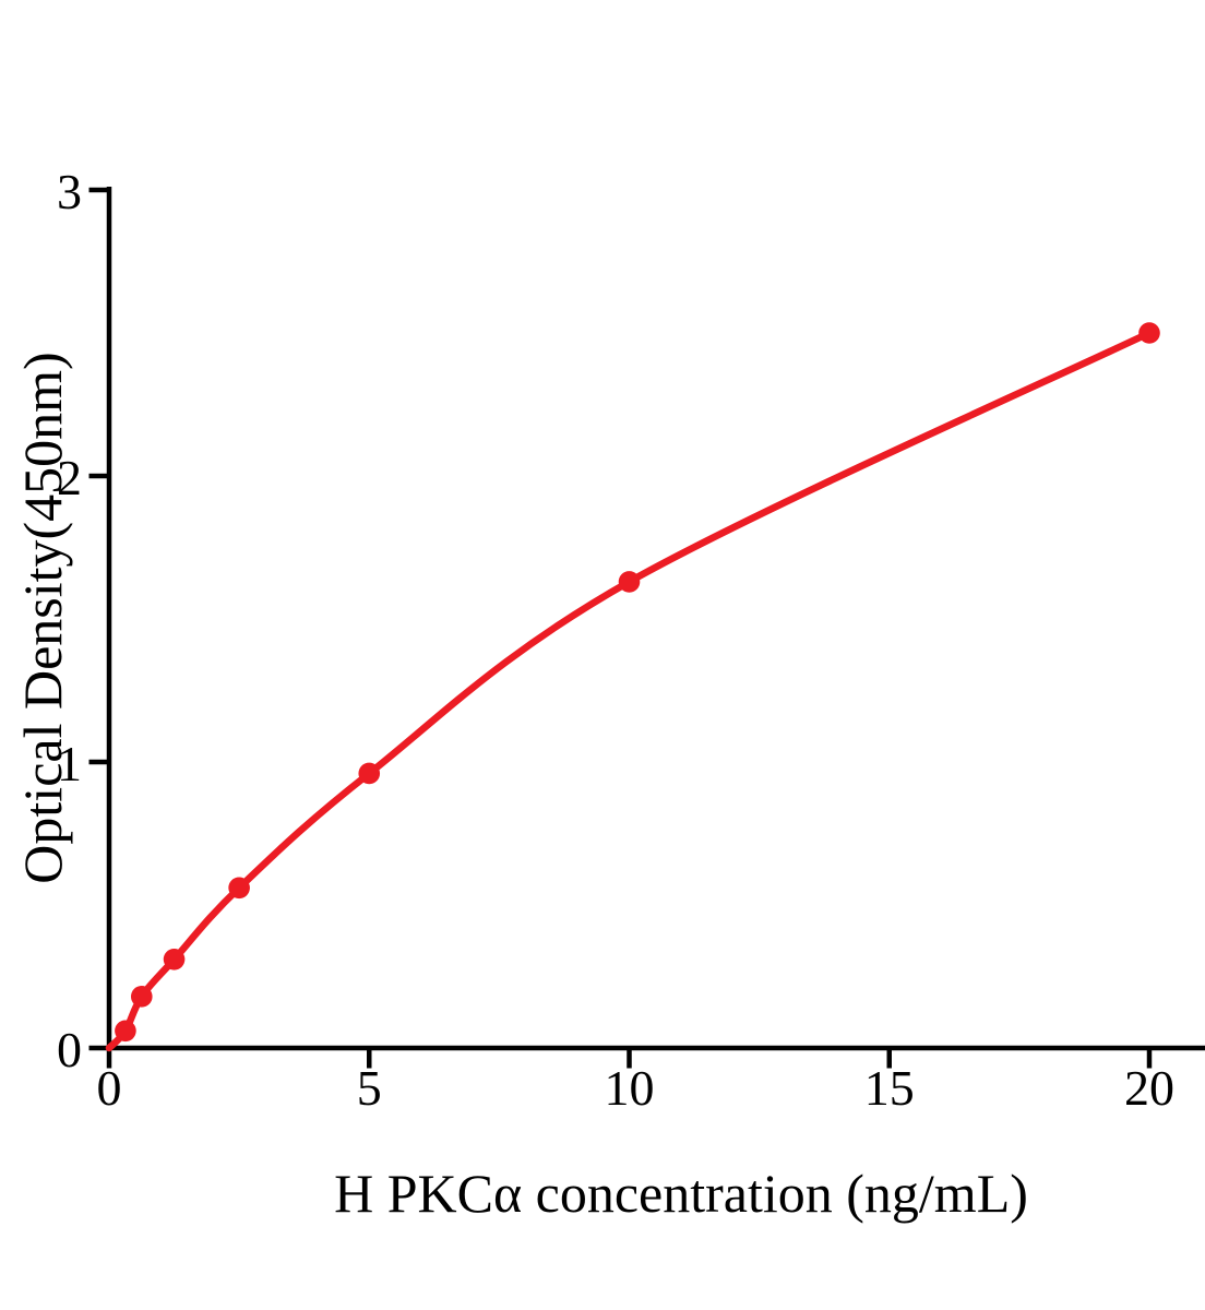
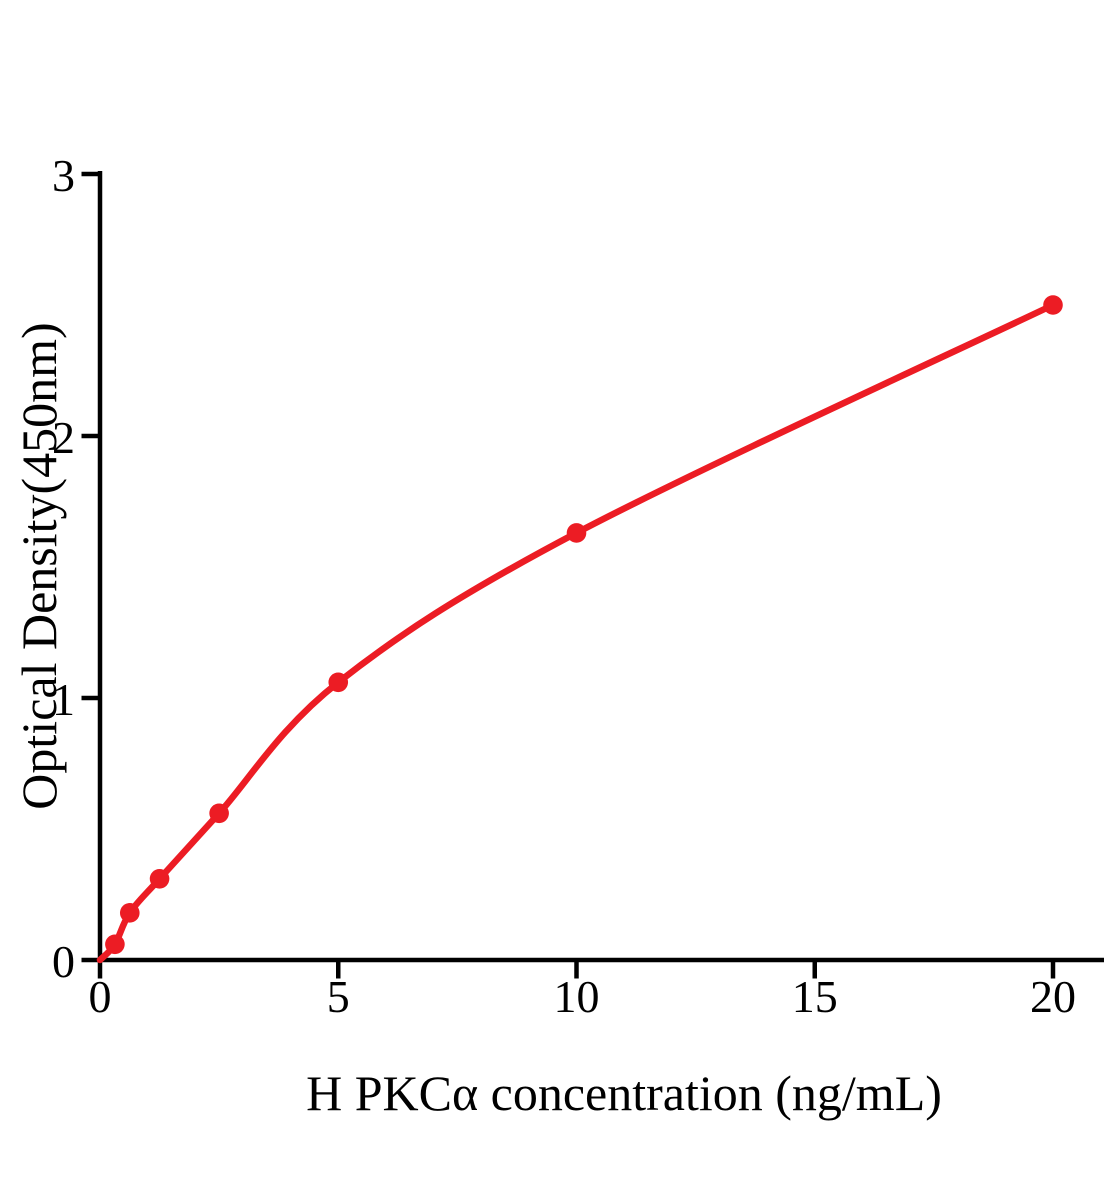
5: 0.96 -> 1.06
